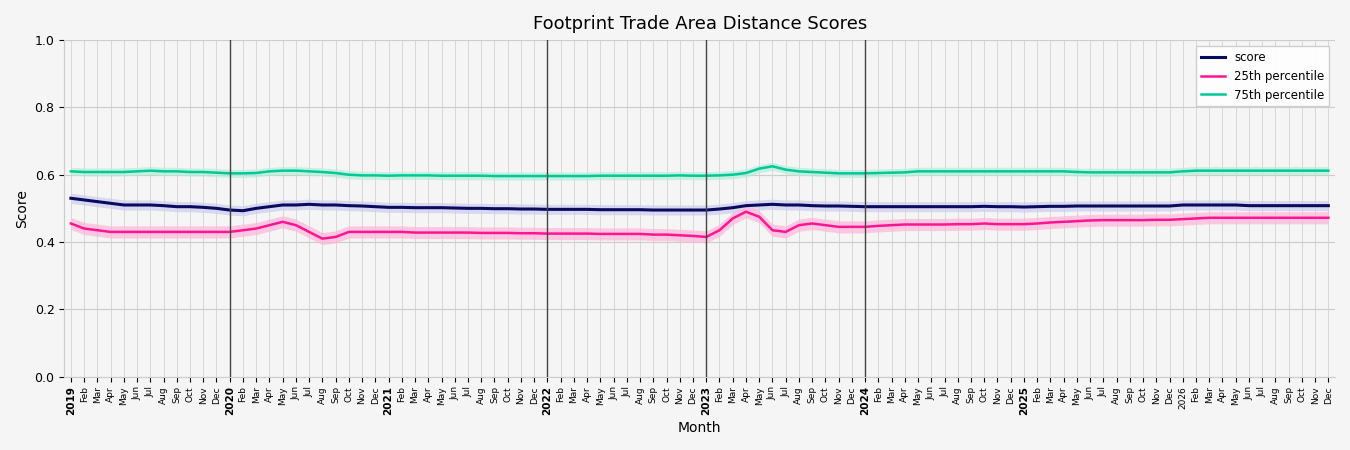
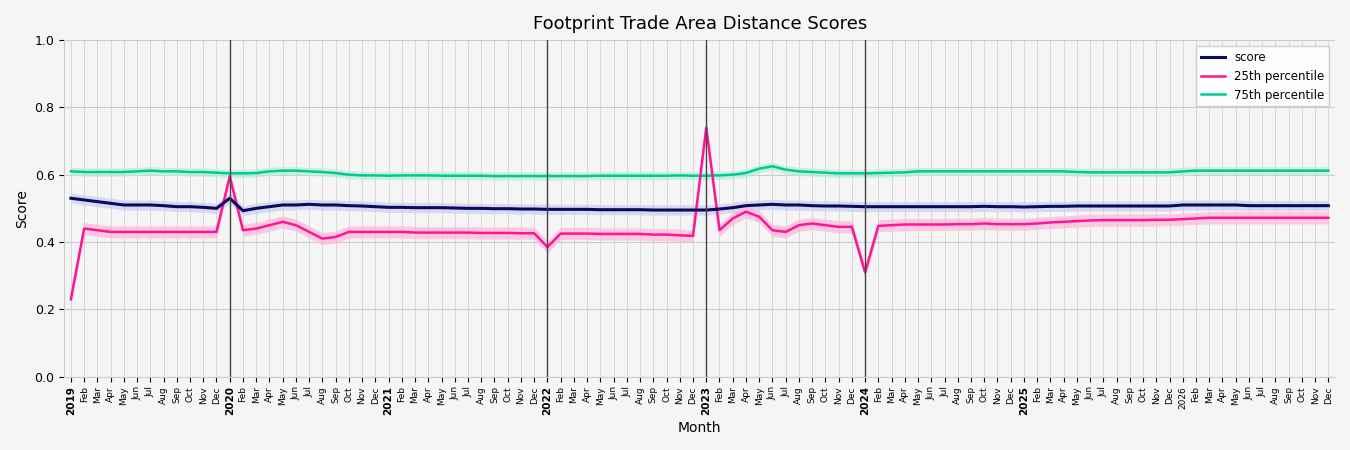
25th percentile/2019: 0.455 -> 0.230
score/2020: 0.495 -> 0.530
25th percentile/2020: 0.430 -> 0.595
25th percentile/2022: 0.425 -> 0.385
25th percentile/2023: 0.415 -> 0.740
25th percentile/2024: 0.445 -> 0.310
